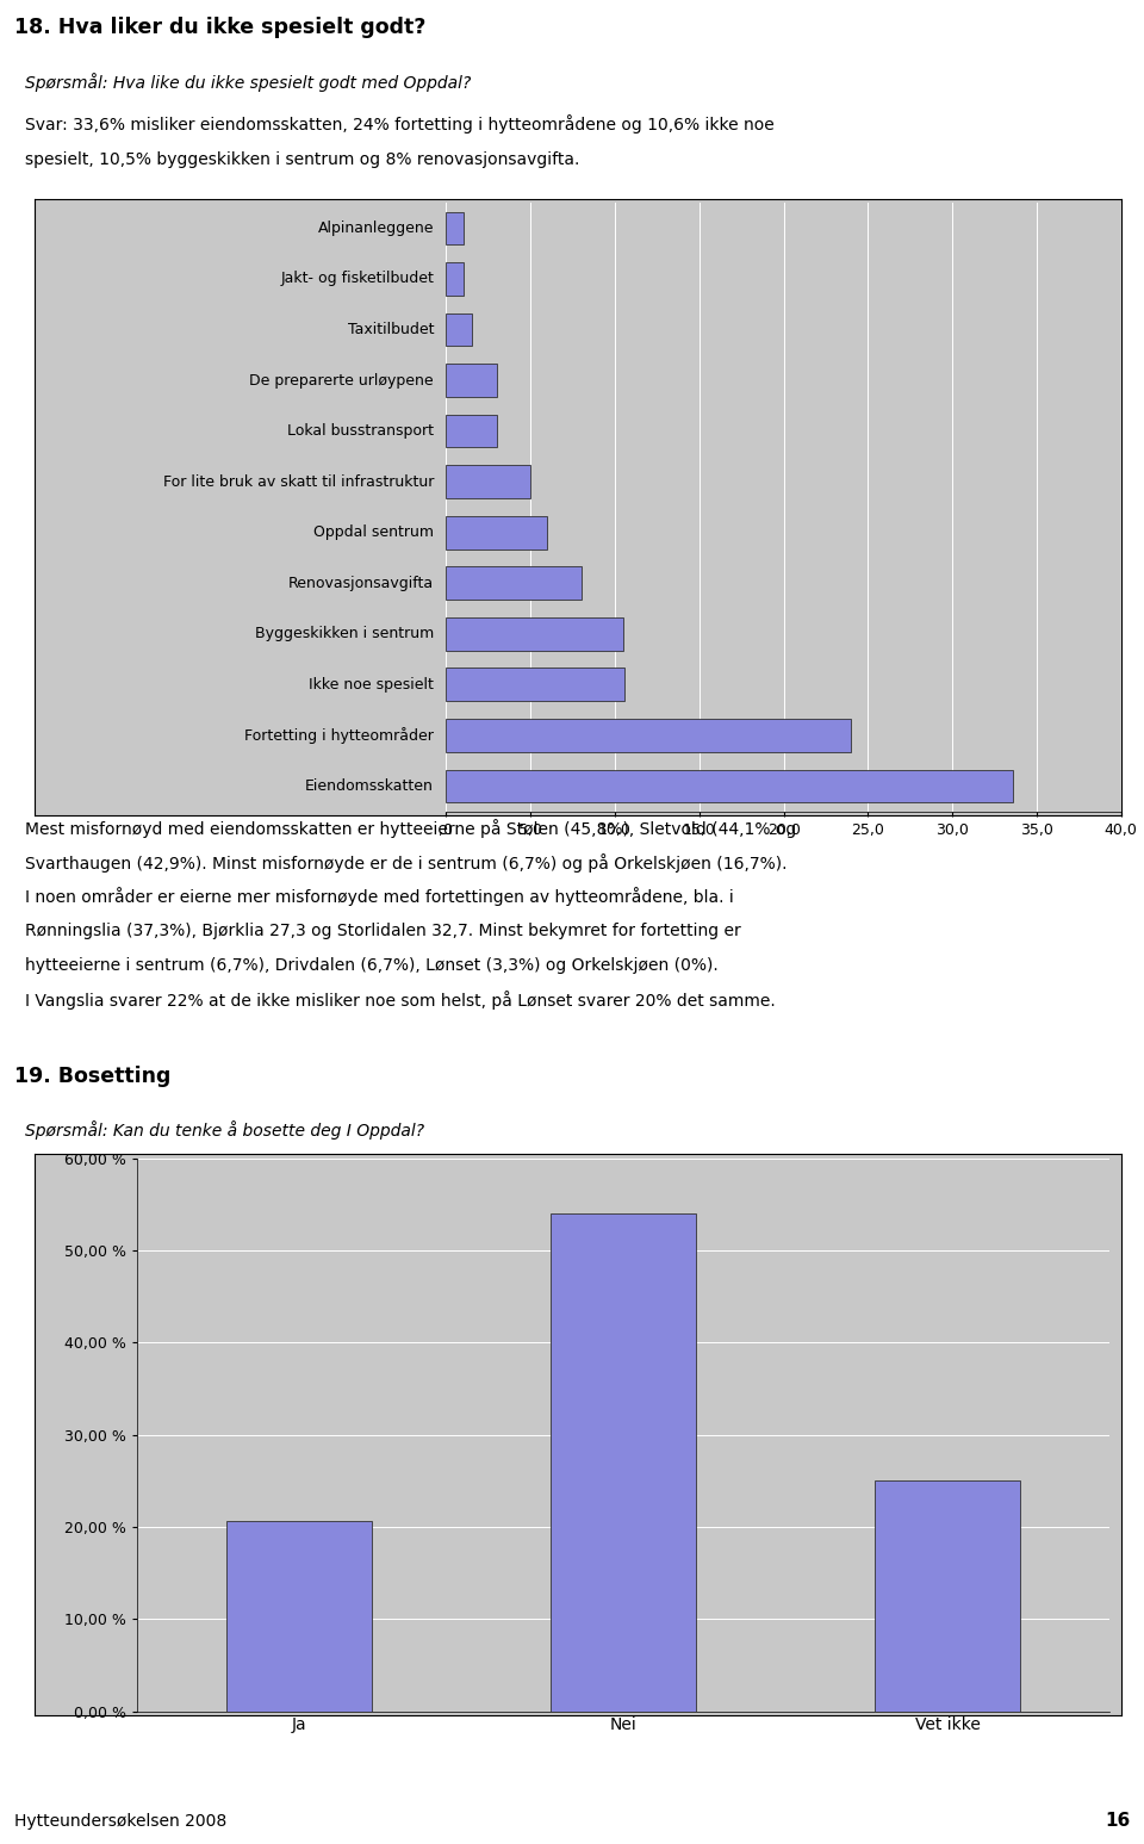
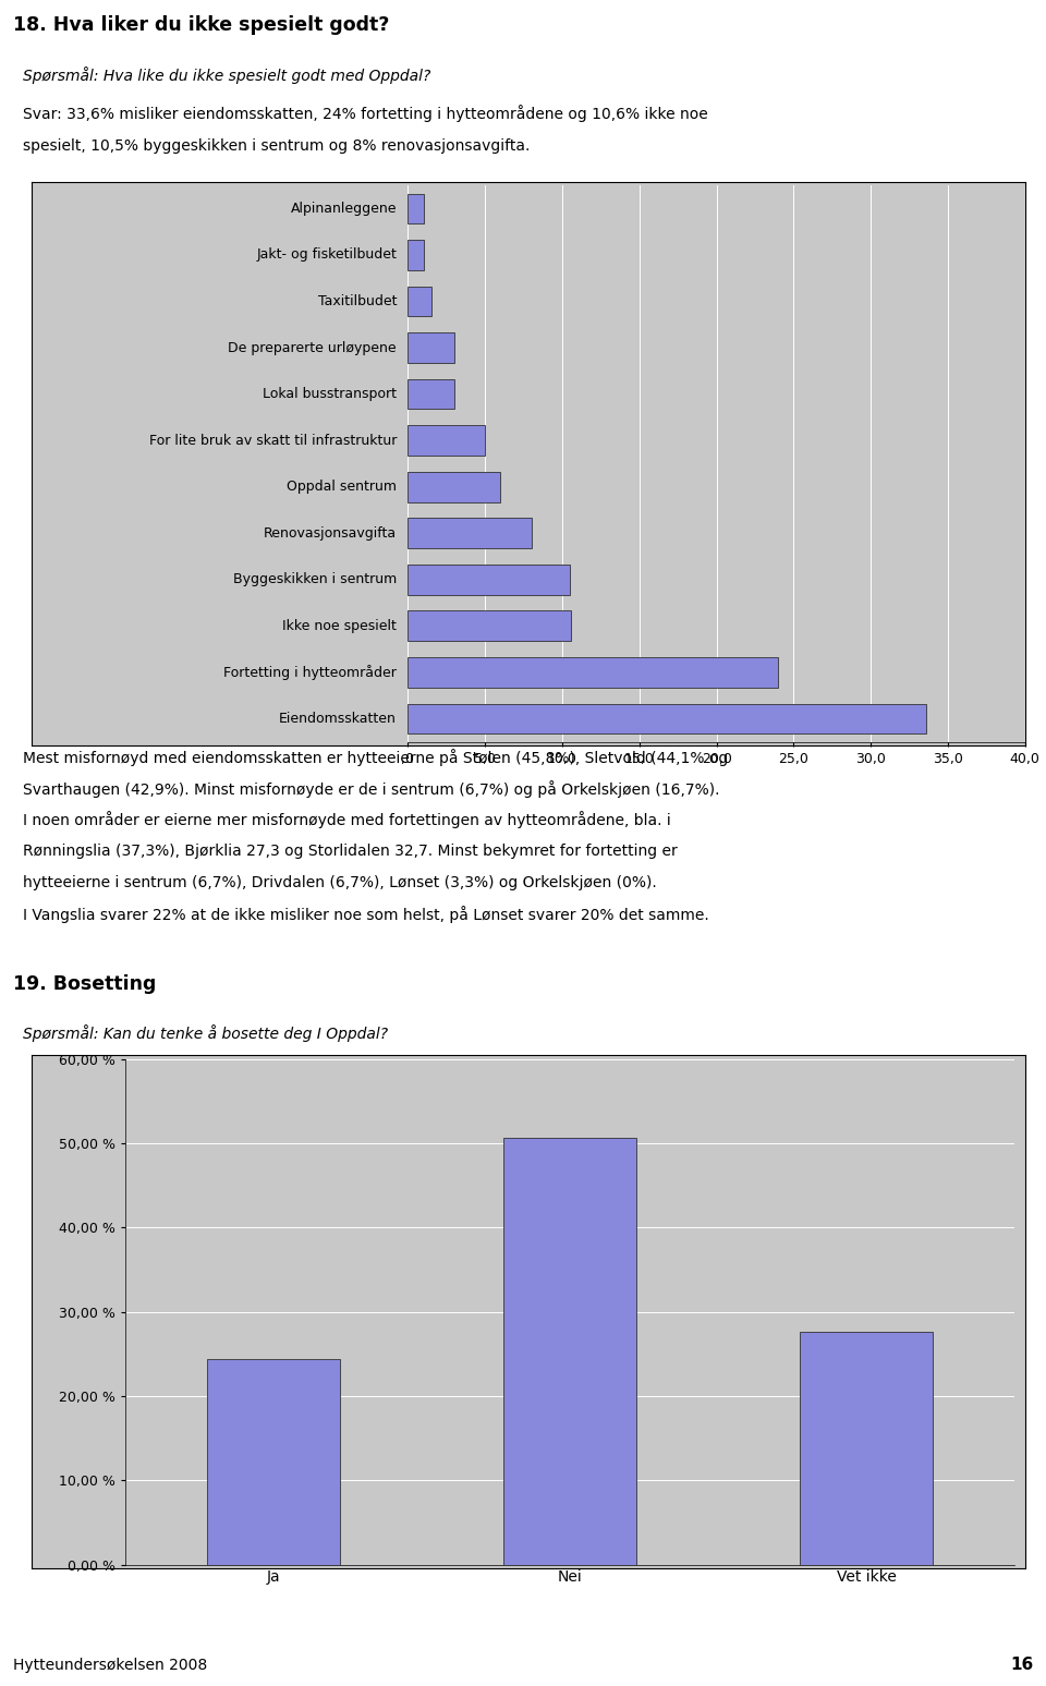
Ja: 20,7 % -> 24,4 %
Nei: 54,0 % -> 50,6 %
Vet ikke: 25,0 % -> 27,6 %
